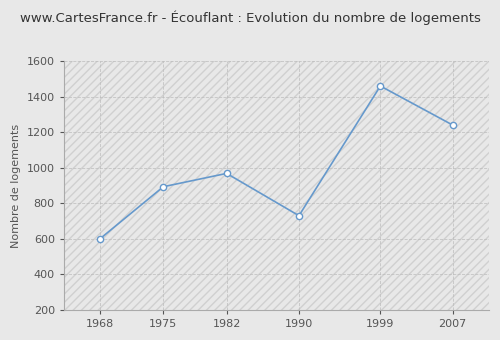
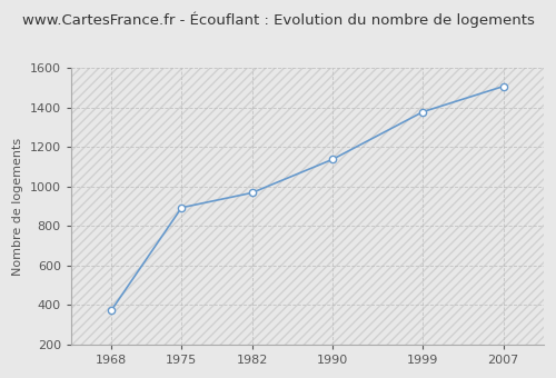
1968: 600 -> 370
1990: 730 -> 1140
1999: 1460 -> 1380
2007: 1240 -> 1510
